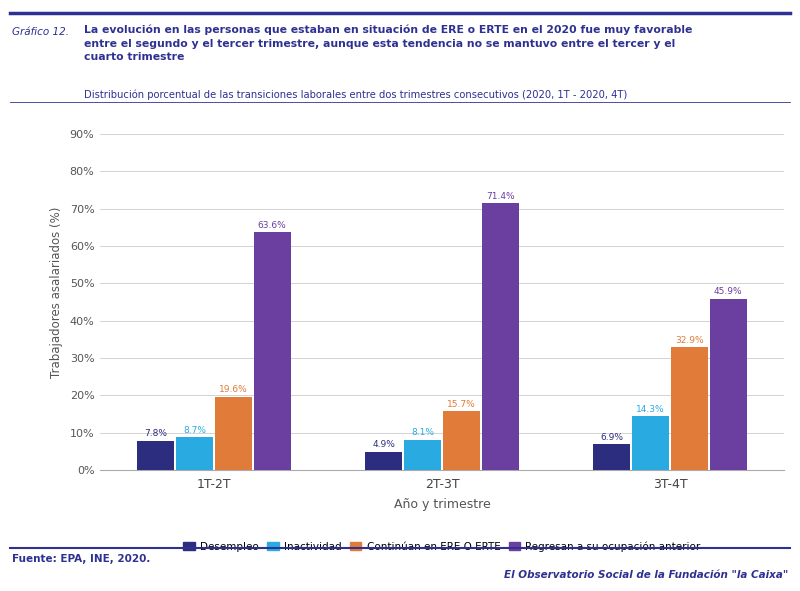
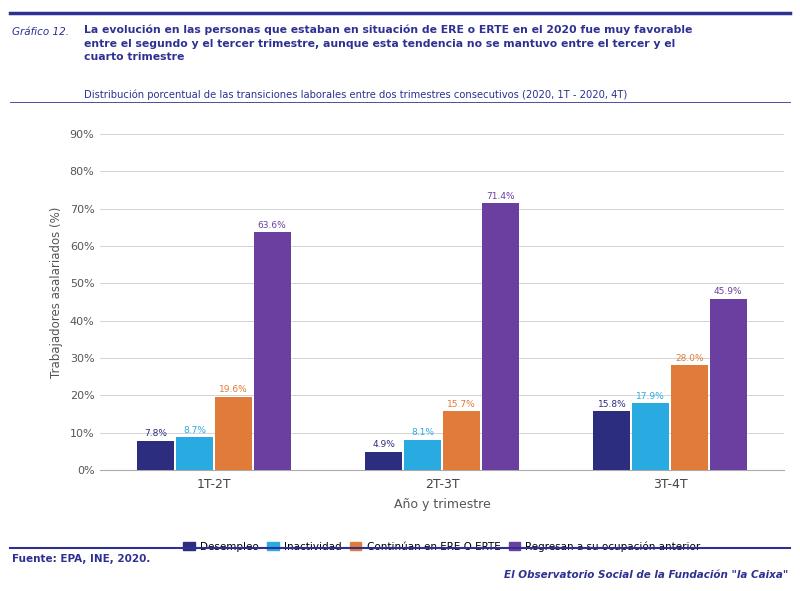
Desempleo/3T-4T: 6.9% -> 15.8%
Inactividad/3T-4T: 14.3% -> 17.9%
Continúan en ERE O ERTE/3T-4T: 32.9% -> 28.0%
